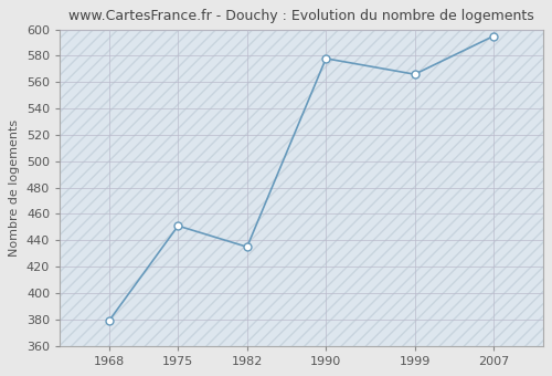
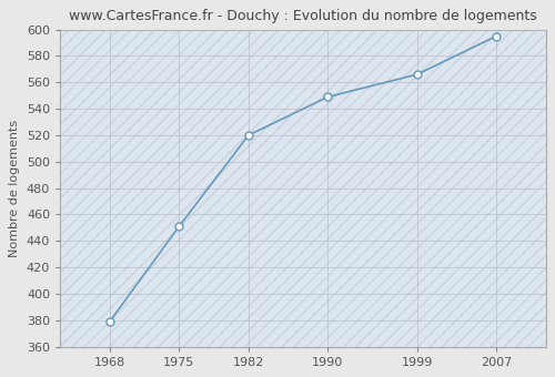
1982: 435 -> 520
1990: 578 -> 549
